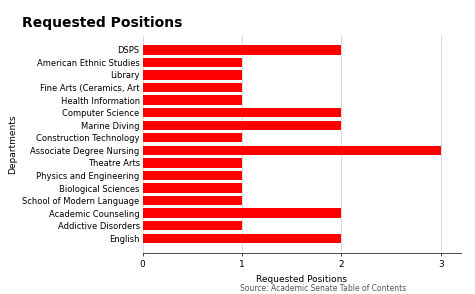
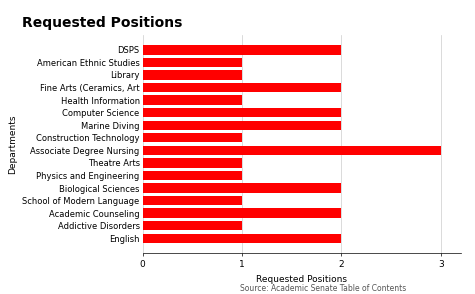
Fine Arts (Ceramics, Art: 1 -> 2
Biological Sciences: 1 -> 2
